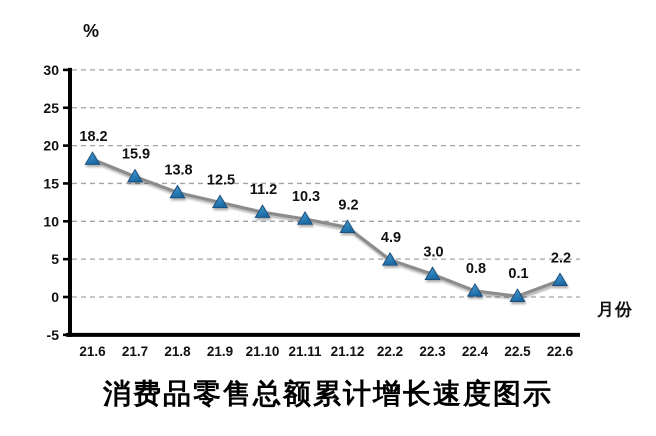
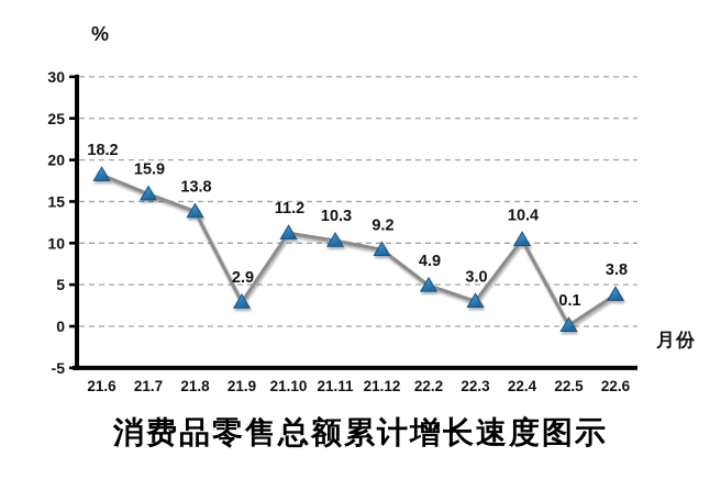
21.9: 12.5 -> 2.9
22.4: 0.8 -> 10.4
22.6: 2.2 -> 3.8
